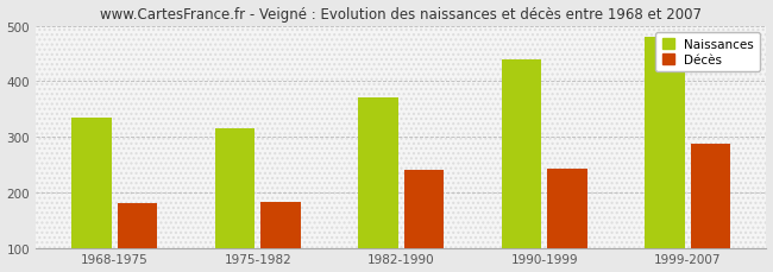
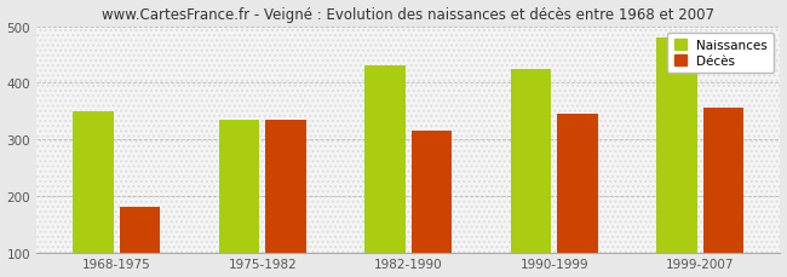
Naissances/1968-1975: 335 -> 350
Naissances/1975-1982: 315 -> 335
Décès/1975-1982: 182 -> 335
Naissances/1982-1990: 370 -> 430
Décès/1982-1990: 240 -> 315
Naissances/1990-1999: 440 -> 425
Décès/1990-1999: 243 -> 345
Décès/1999-2007: 288 -> 355
